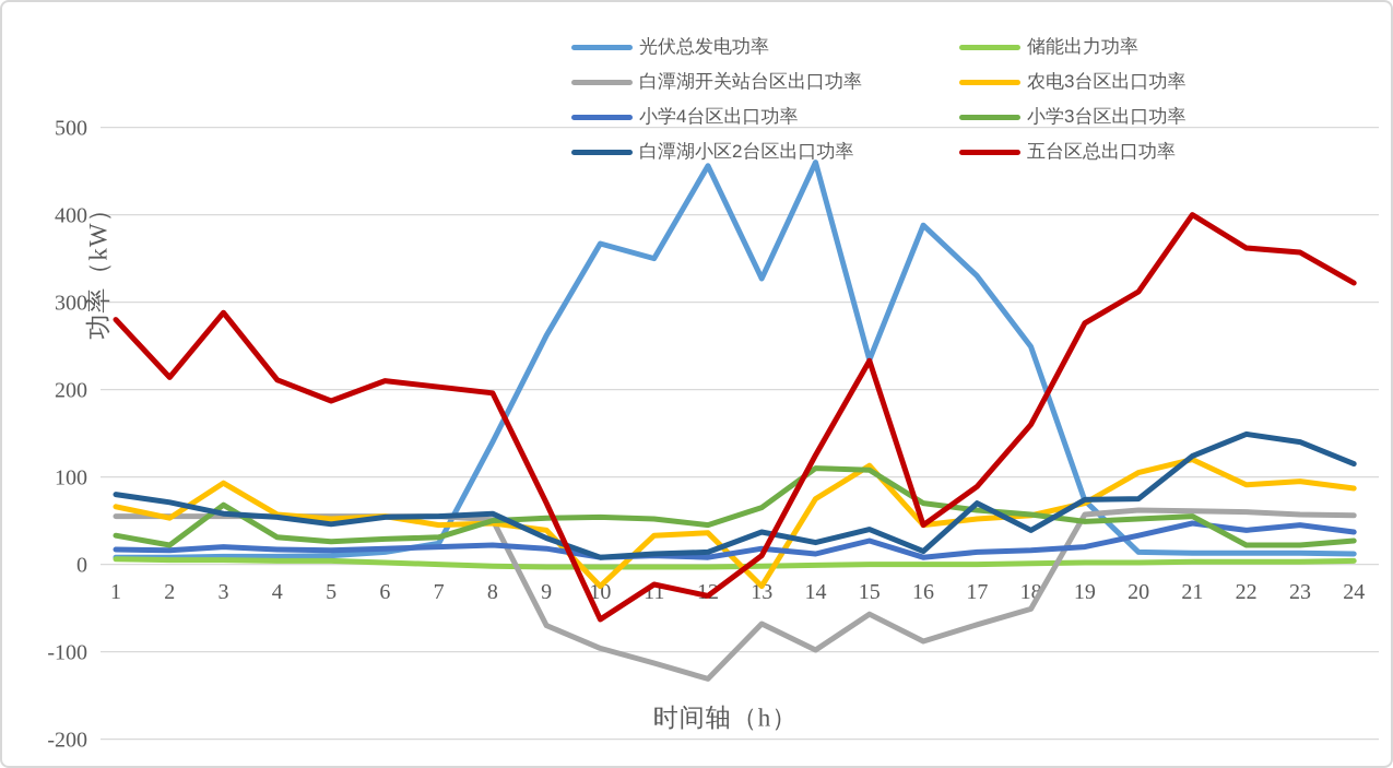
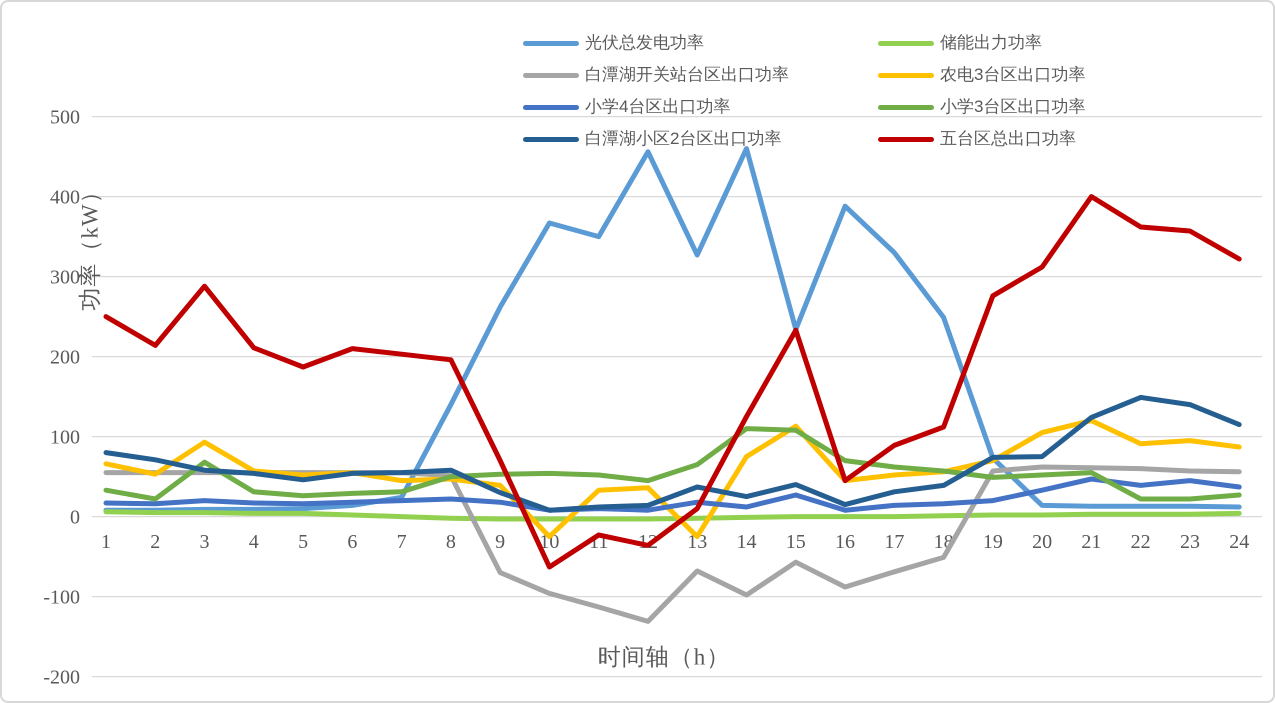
五台区总出口功率/1: 280 -> 250
白潭湖小区2台区出口功率/17: 70 -> 30
五台区总出口功率/18: 160 -> 110
